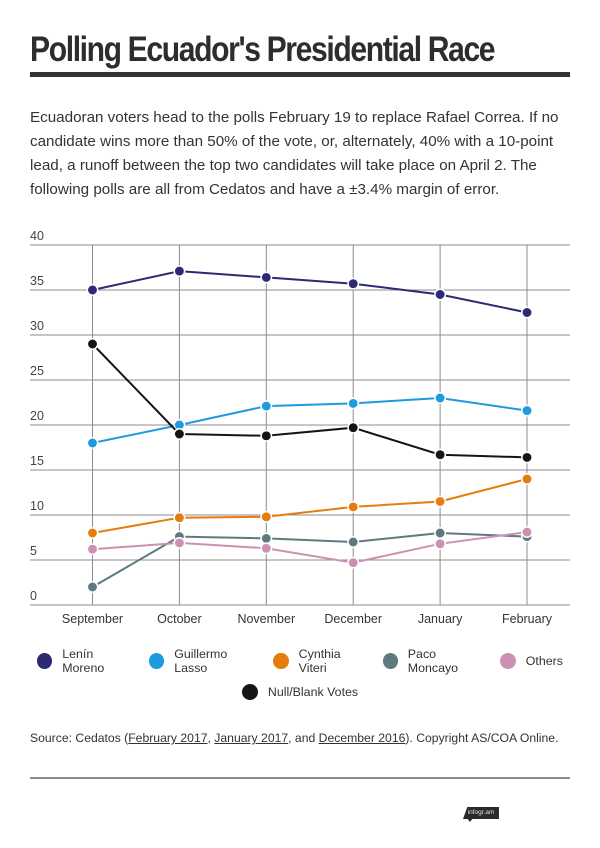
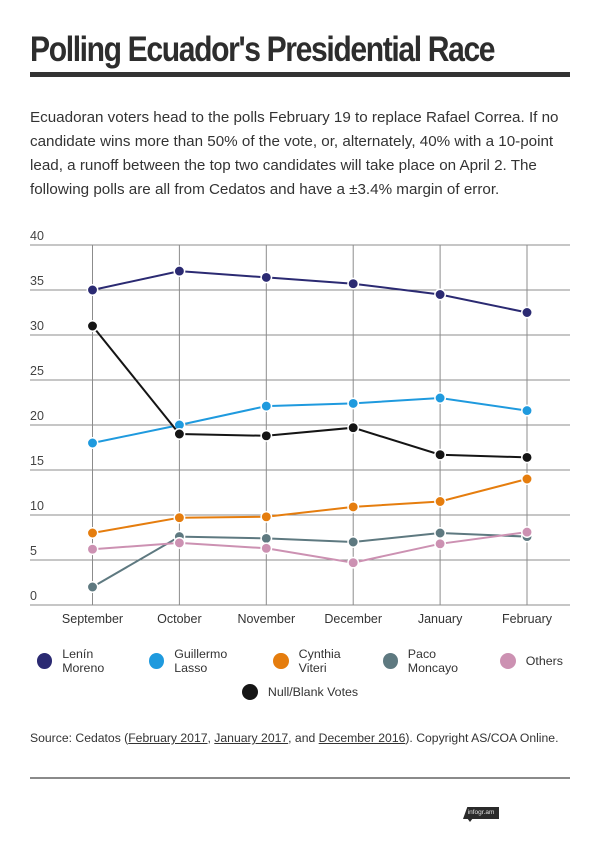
Null/Blank Votes/September: 29 -> 31
